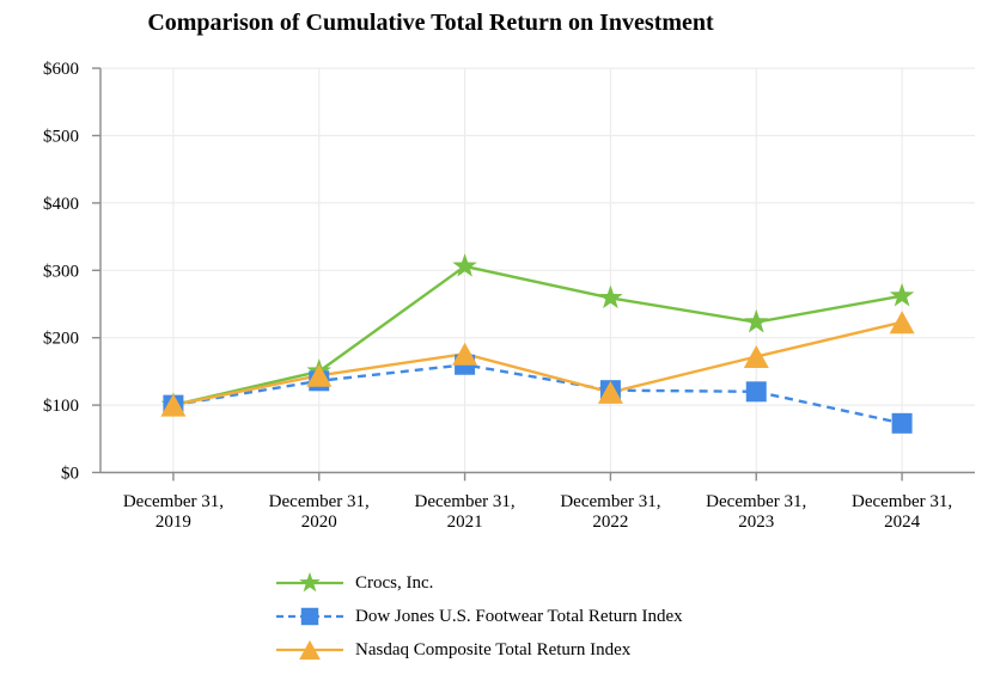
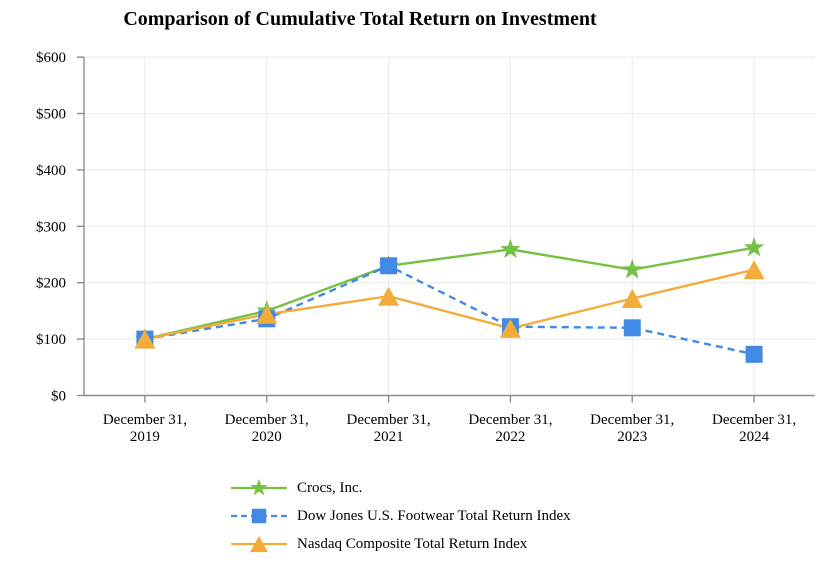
Crocs, Inc./December 31, 2021: $310 -> $230
Dow Jones U.S. Footwear Total Return Index/December 31, 2021: $160 -> $230
